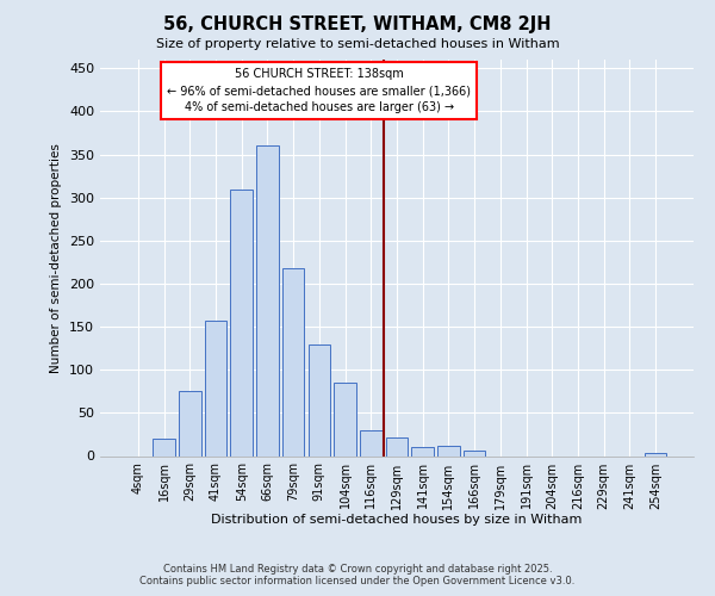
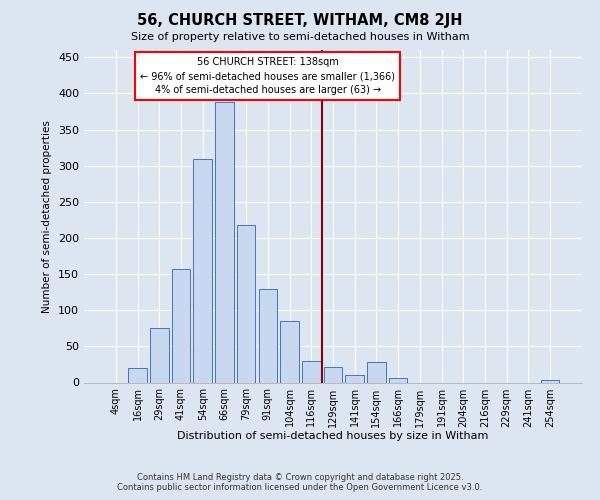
66sqm: 360 -> 388
154sqm: 12 -> 28
